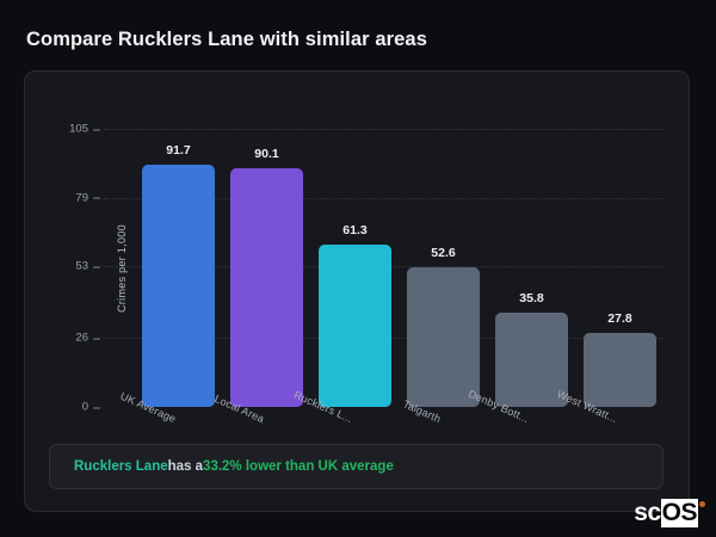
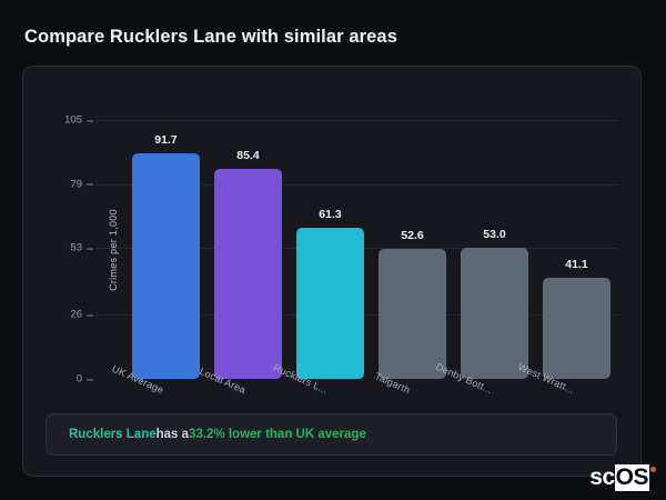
Local Area: 90.1 -> 85.4
Denby Bott...: 35.8 -> 53.0
West Wratt...: 27.8 -> 41.1
